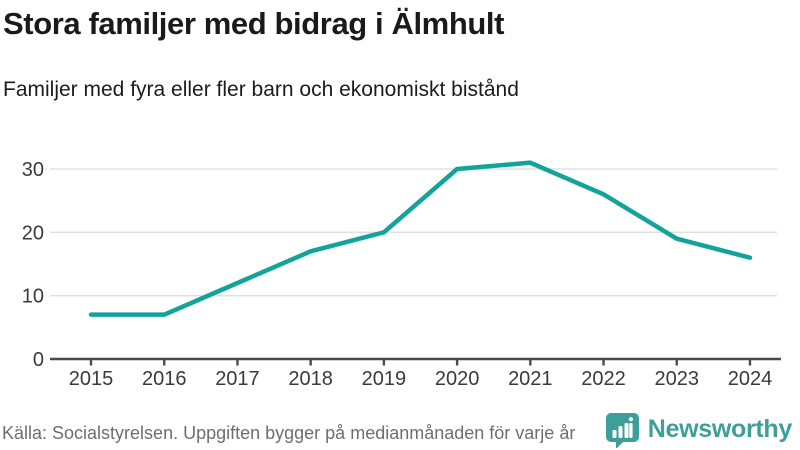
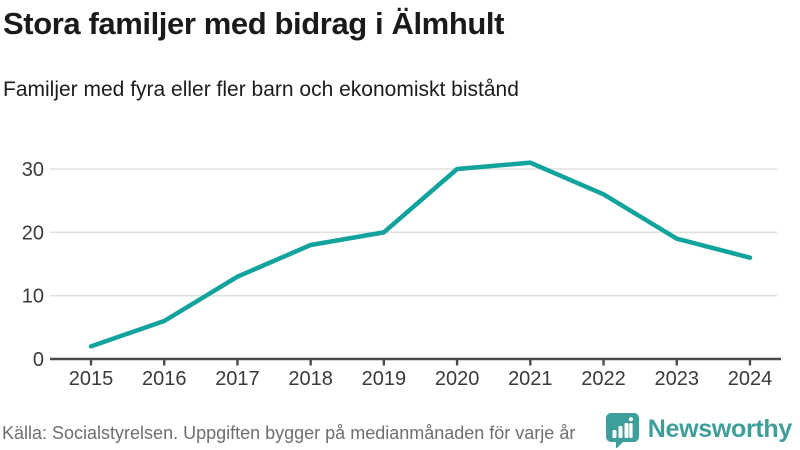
2015: 7 -> 2
2016: 7 -> 6
2017: 12 -> 13
2018: 17 -> 18
